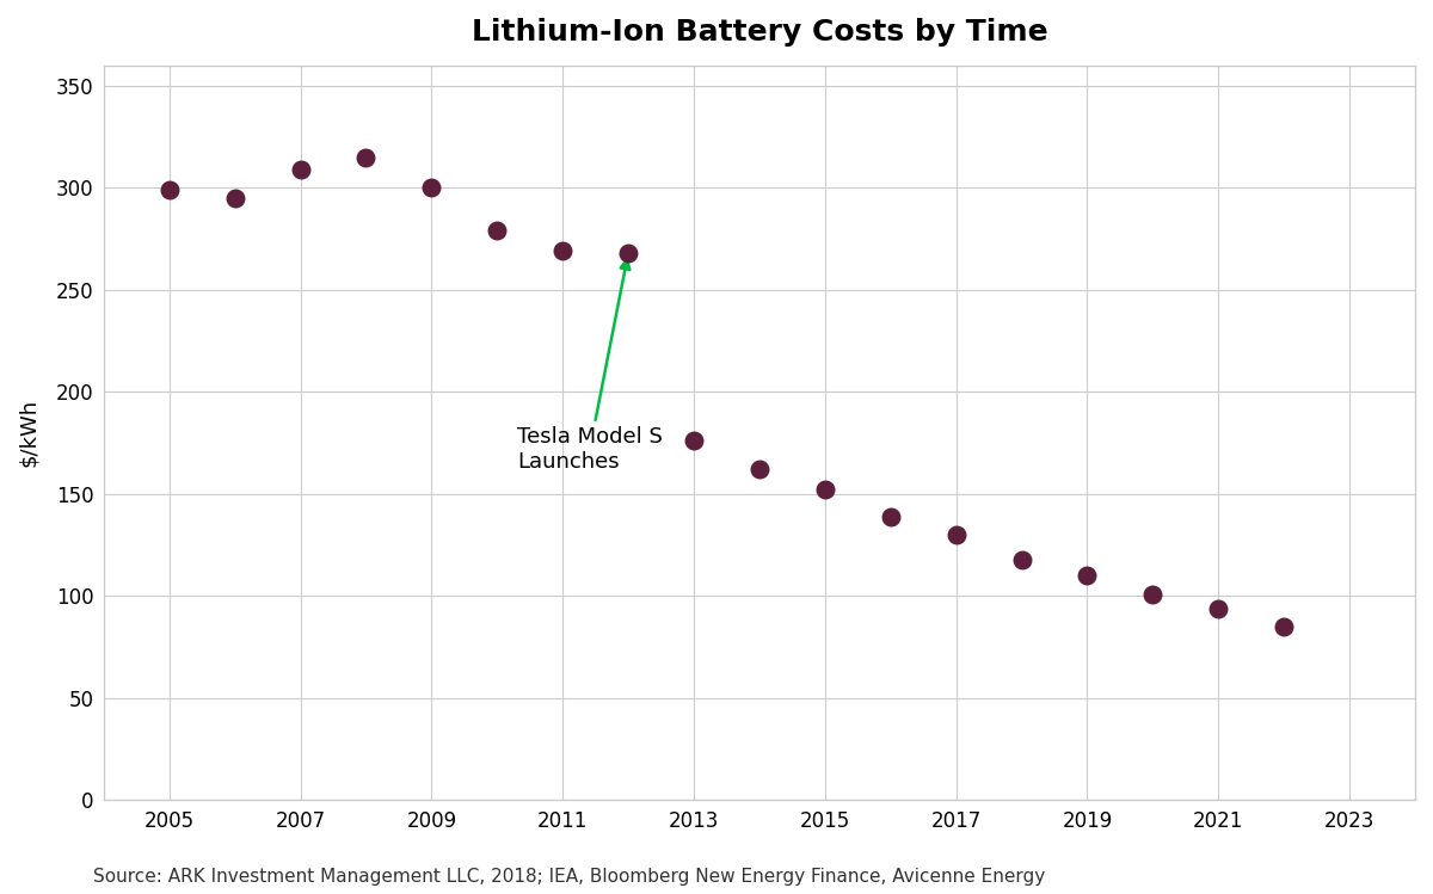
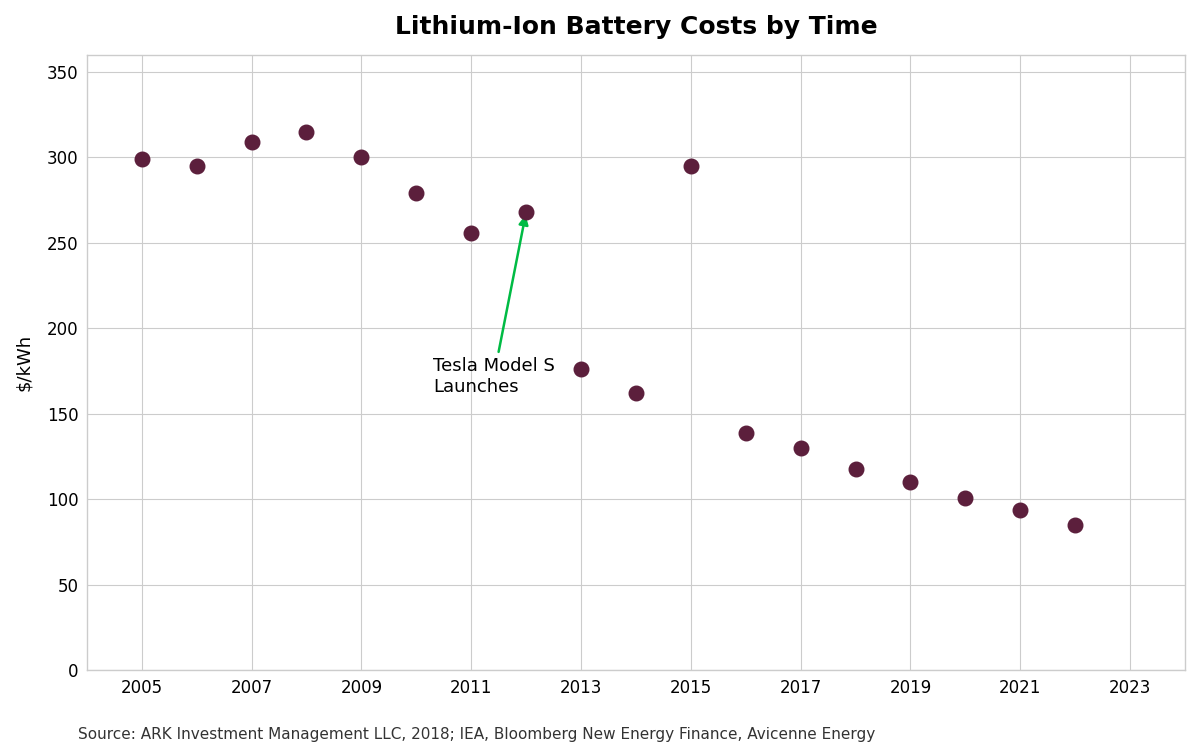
2011: 269 -> 256
2015: 152 -> 295
